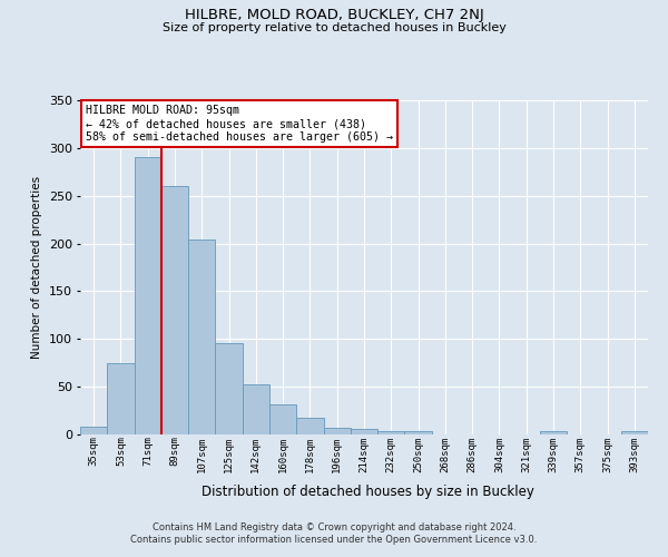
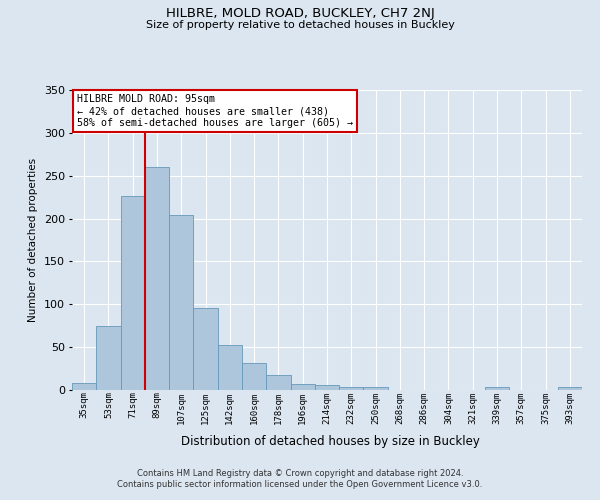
71sqm: 290 -> 226
